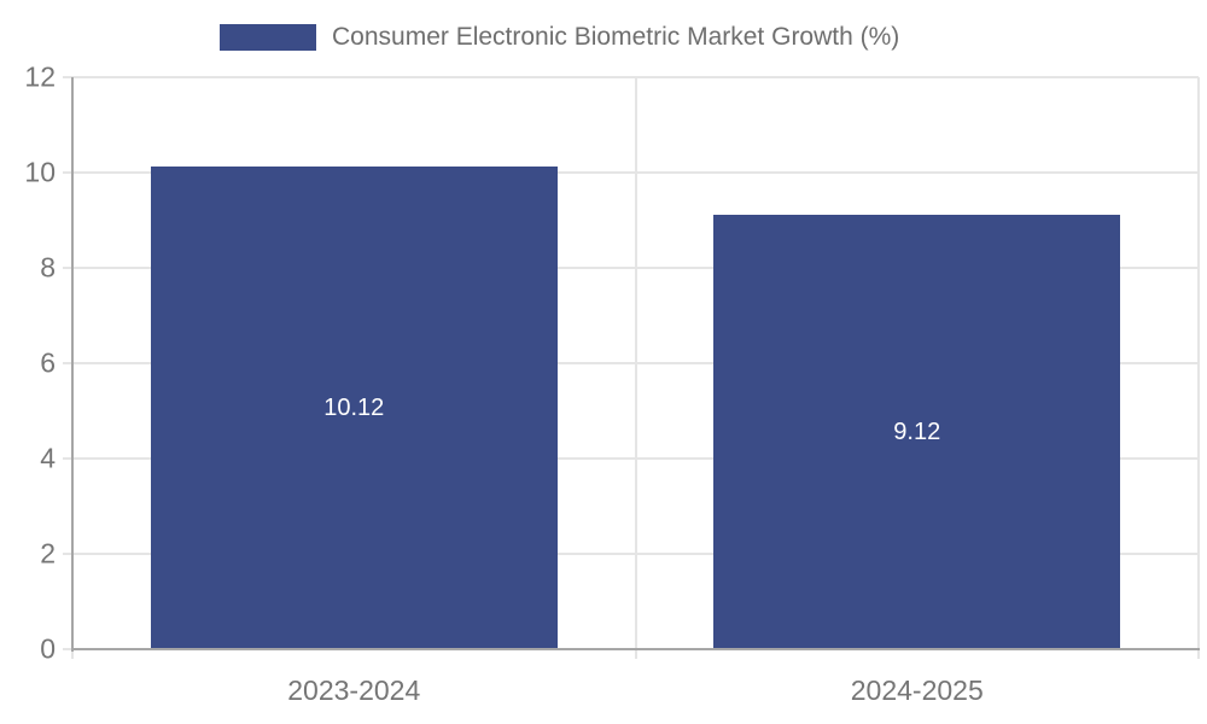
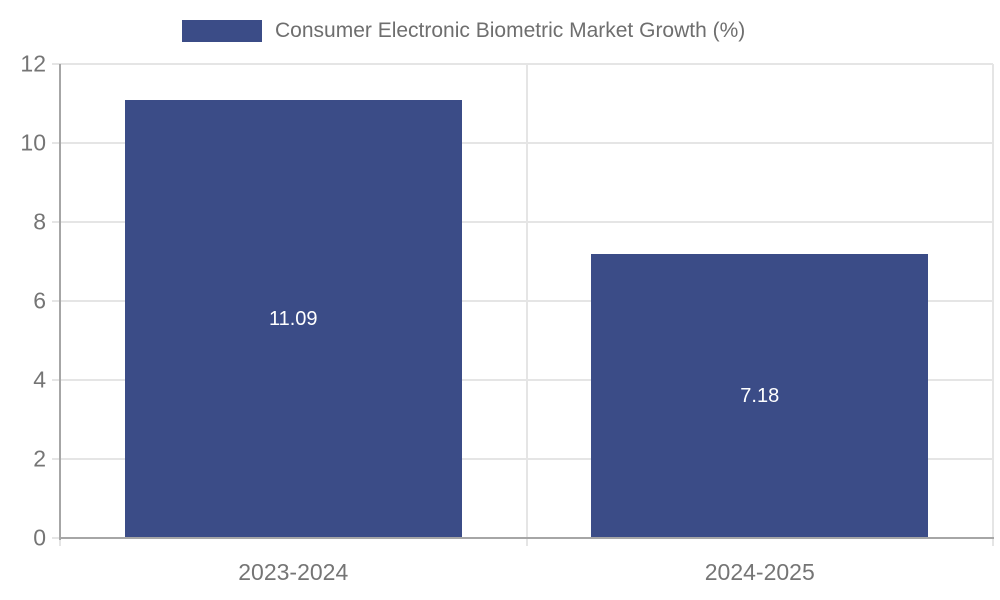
2023-2024: 10.12 -> 11.09
2024-2025: 9.12 -> 7.18
